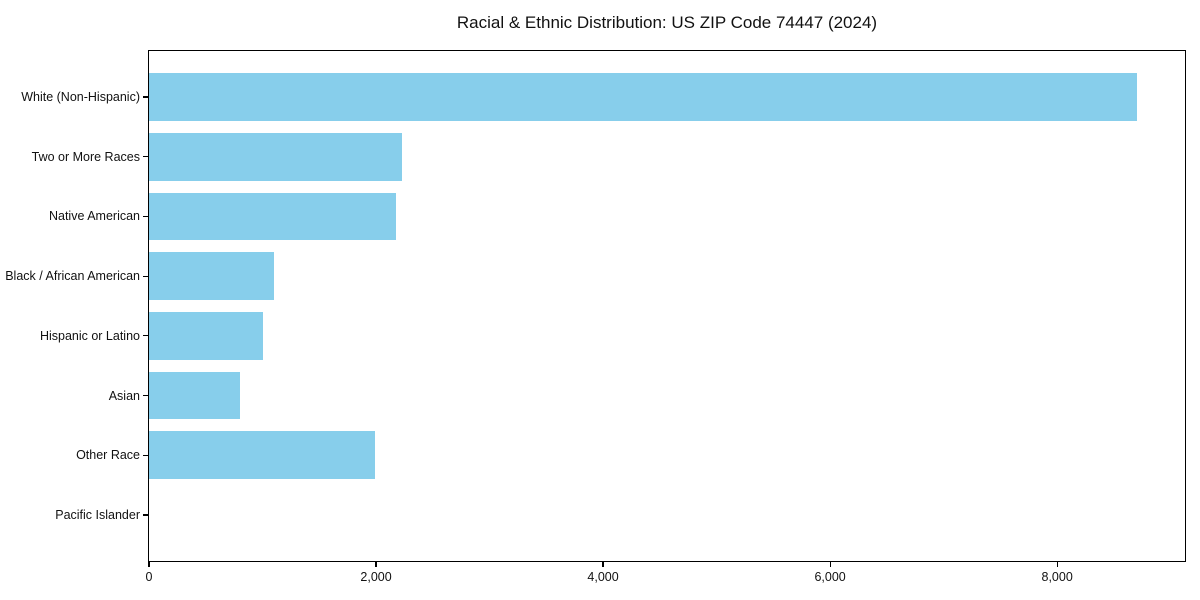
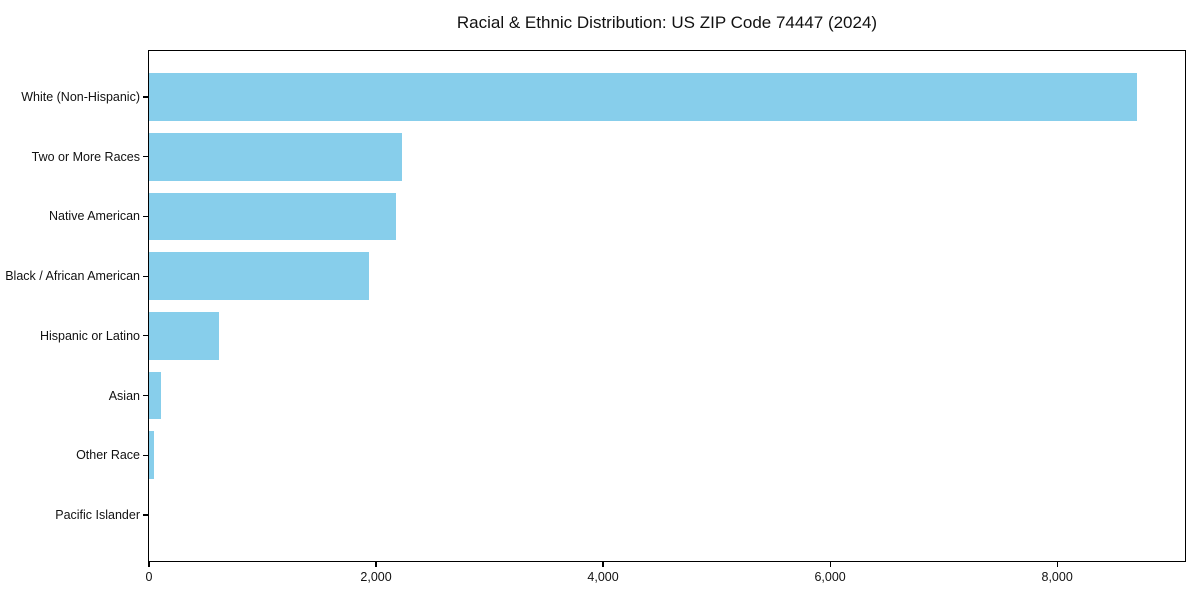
Black / African American: 1100 -> 1940
Hispanic or Latino: 1000 -> 620
Asian: 800 -> 110
Other Race: 1990 -> 40
